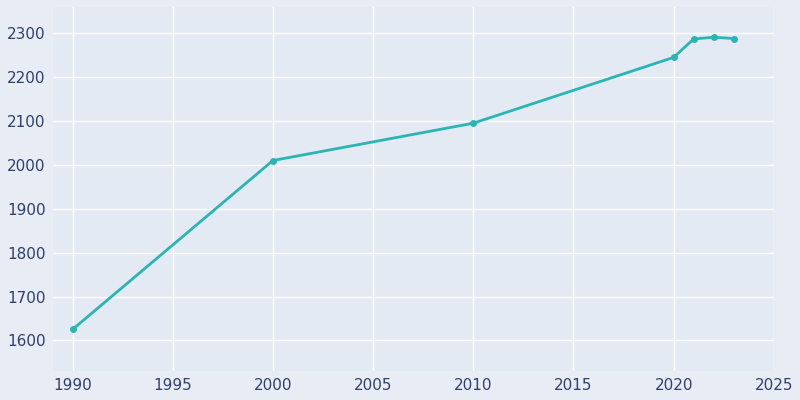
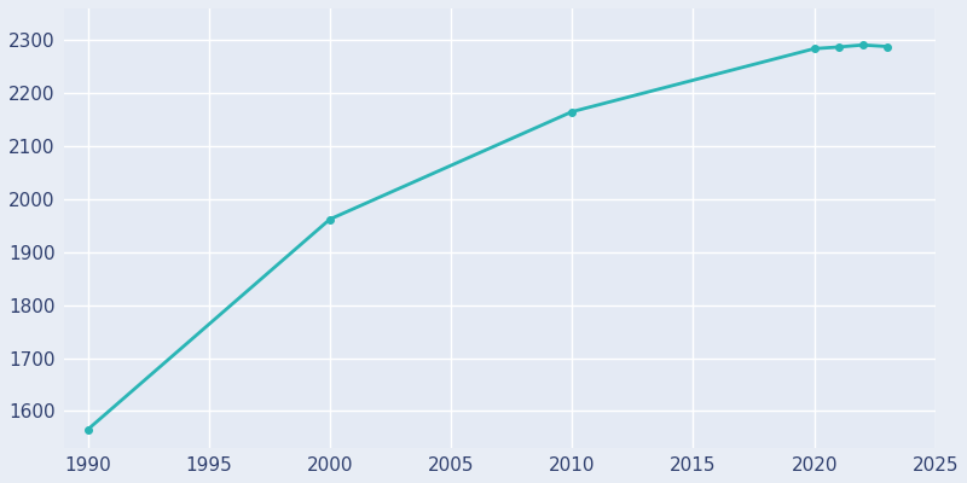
1990: 1625 -> 1565
2000: 2010 -> 1962
2010: 2095 -> 2165
2020: 2245 -> 2284
